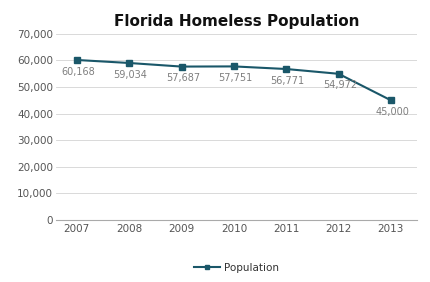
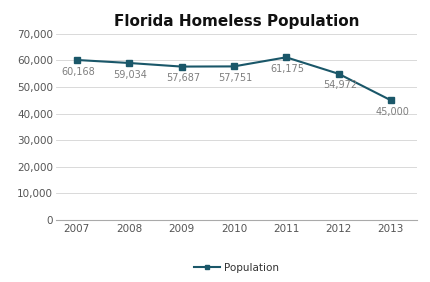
2011: 56,771 -> 61,175
